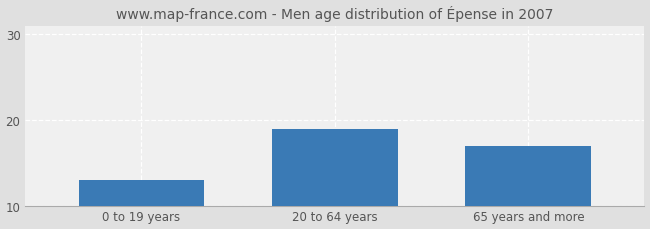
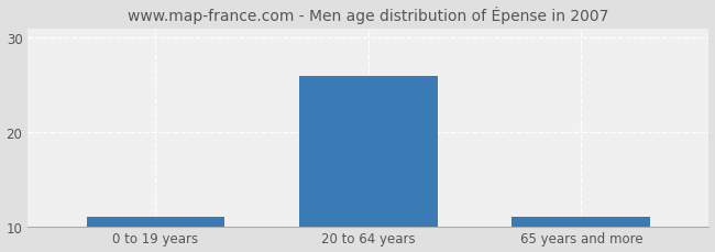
0 to 19 years: 13 -> 11
20 to 64 years: 19 -> 26
65 years and more: 17 -> 11
